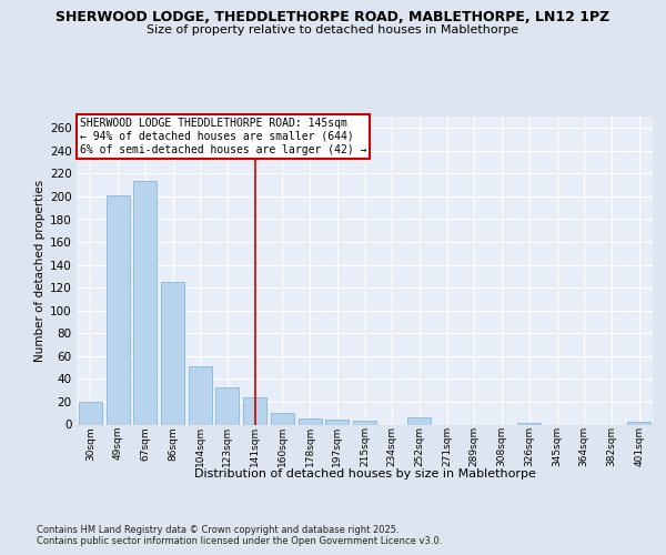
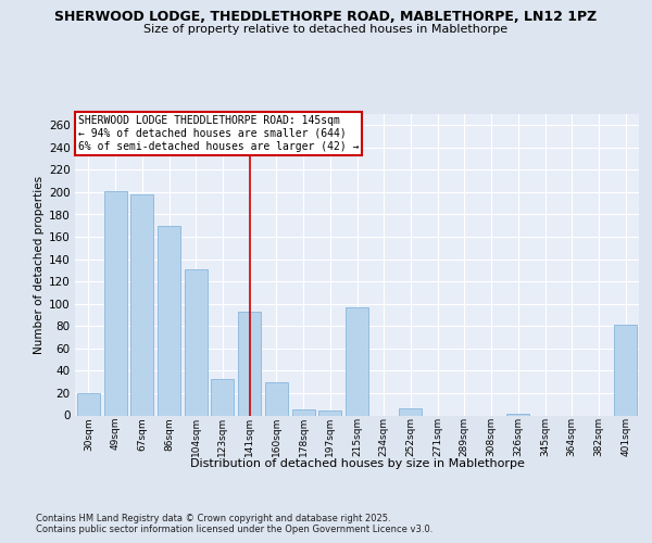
67sqm: 214 -> 198
86sqm: 125 -> 170
104sqm: 51 -> 131
141sqm: 24 -> 93
160sqm: 10 -> 30
215sqm: 3 -> 97
401sqm: 2 -> 81
